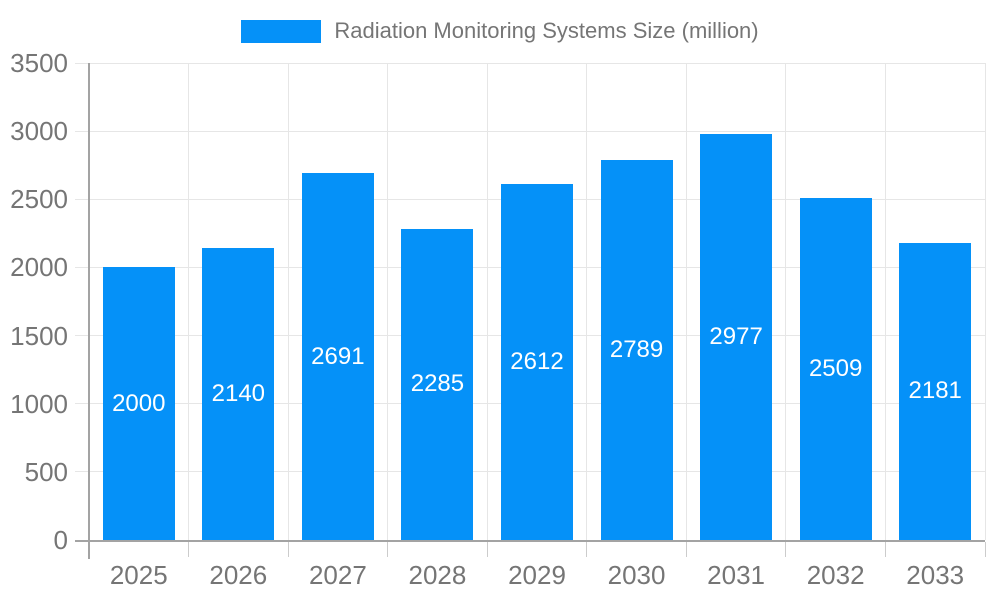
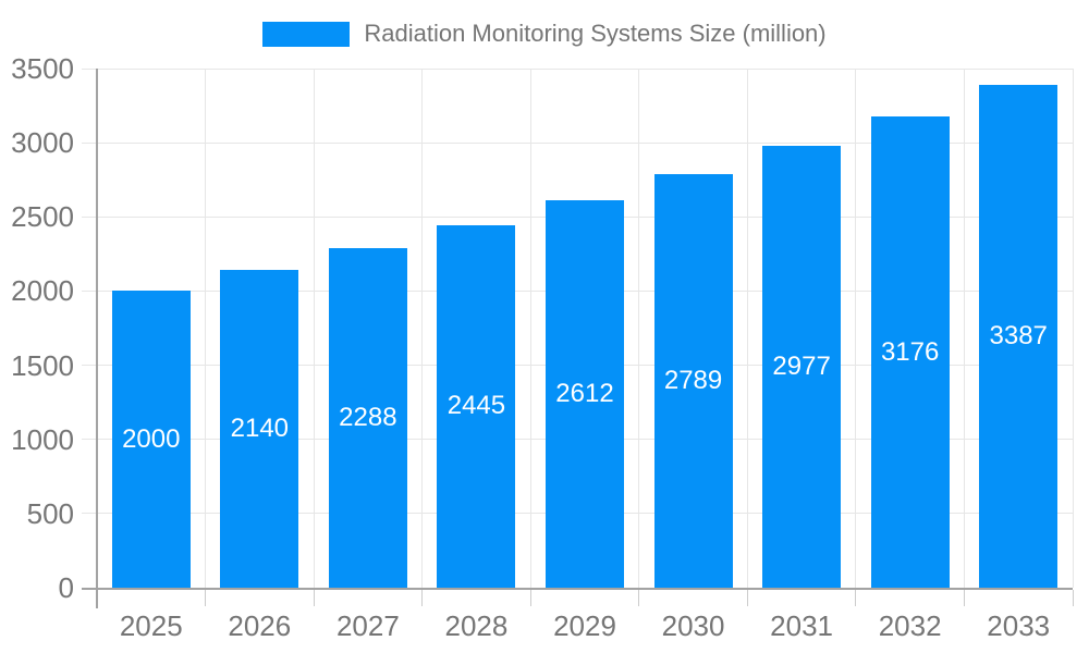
2027: 2691 -> 2288
2028: 2285 -> 2445
2032: 2509 -> 3176
2033: 2181 -> 3387
